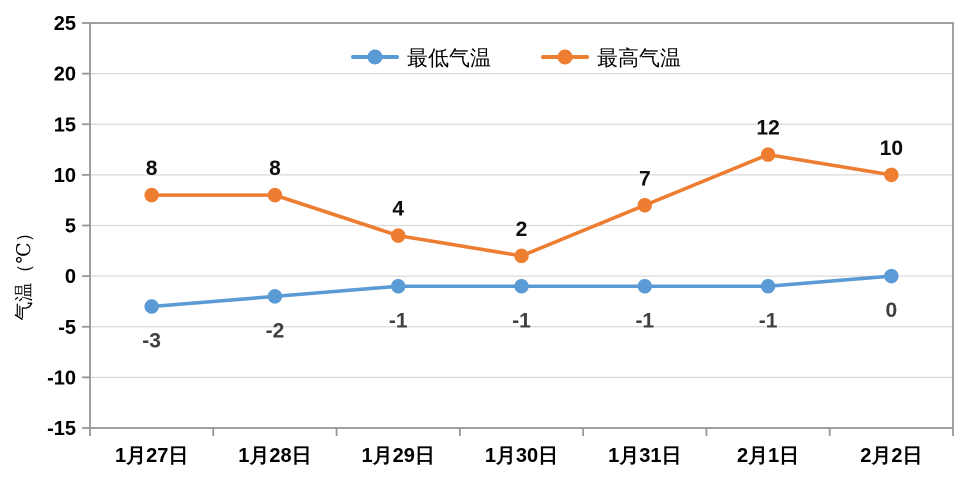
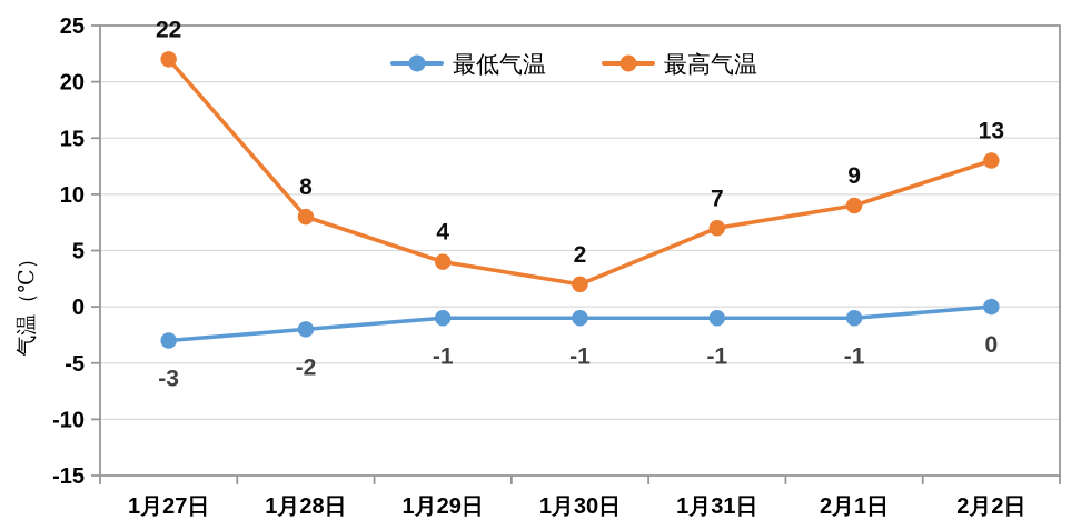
最高气温/1月27日: 8 -> 22
最高气温/2月1日: 12 -> 9
最高气温/2月2日: 10 -> 13
